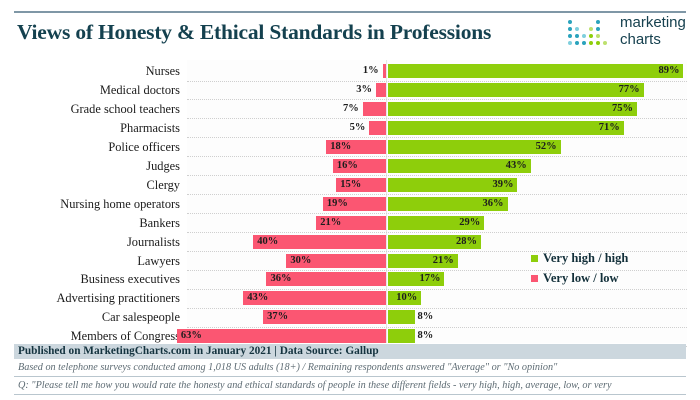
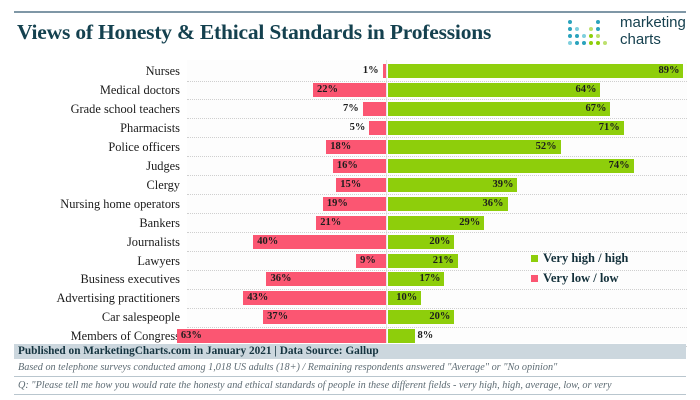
Very high / high/Medical doctors: 77% -> 64%
Very low / low/Medical doctors: 3% -> 22%
Very high / high/Grade school teachers: 75% -> 67%
Very high / high/Judges: 43% -> 74%
Very high / high/Journalists: 28% -> 20%
Very low / low/Lawyers: 30% -> 9%
Very high / high/Car salespeople: 8% -> 20%
